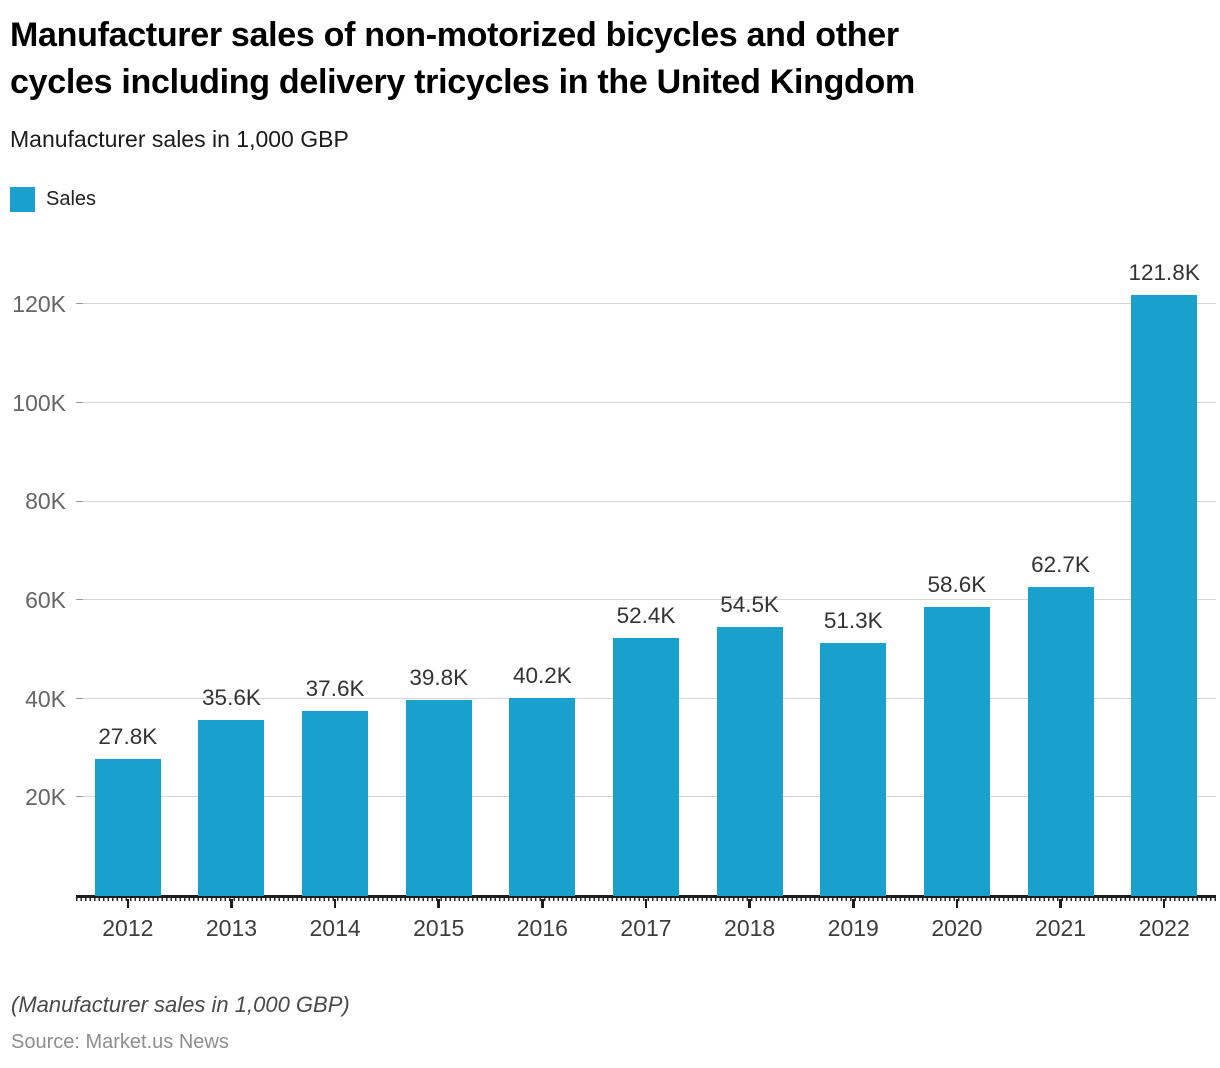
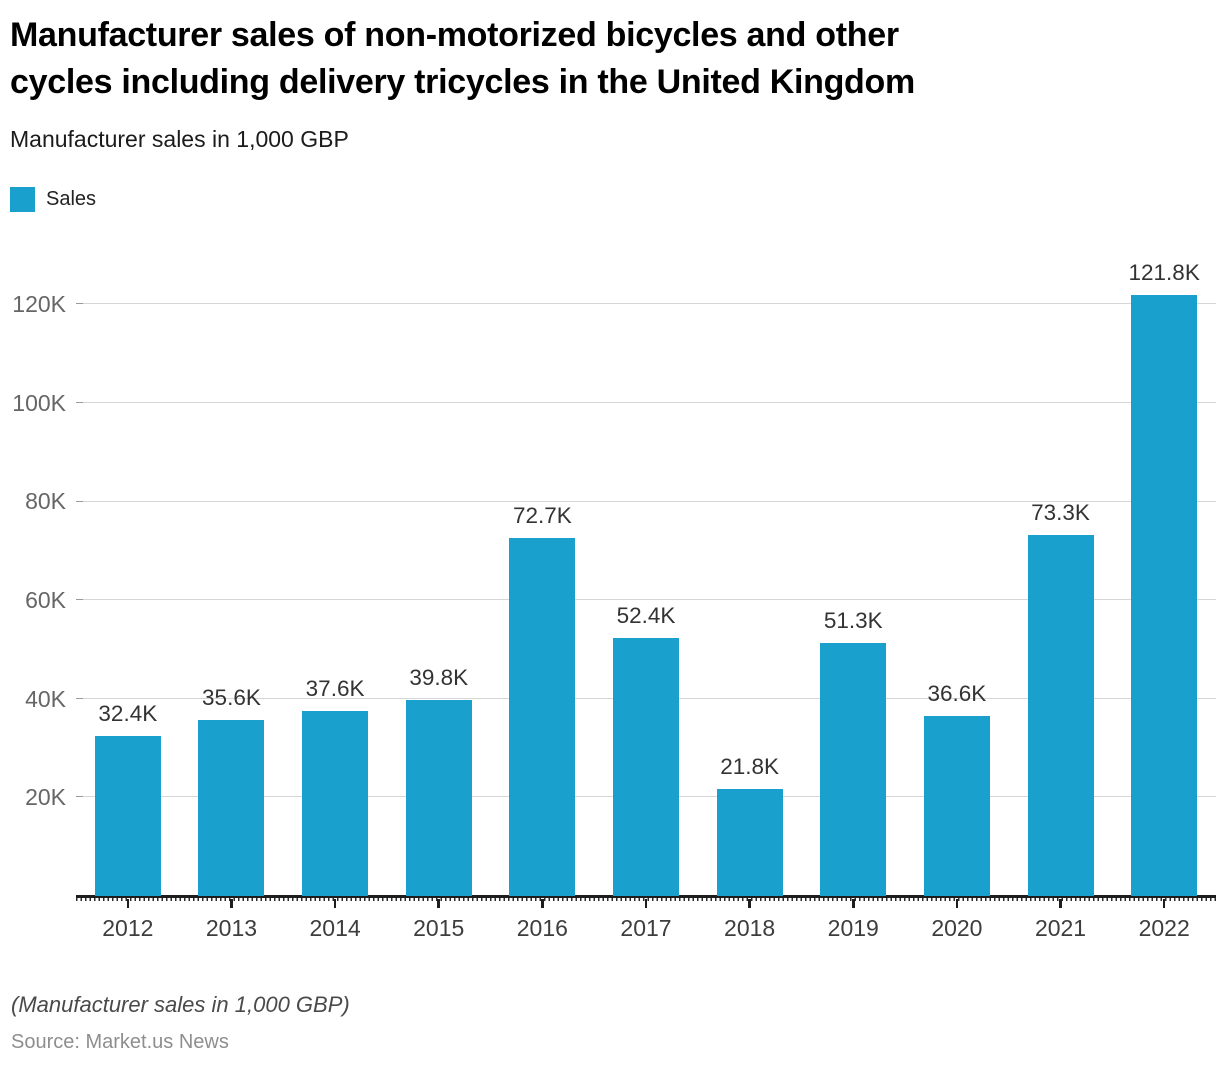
2012: 27.8K -> 32.4K
2016: 40.2K -> 72.7K
2018: 54.5K -> 21.8K
2020: 58.6K -> 36.6K
2021: 62.7K -> 73.3K
